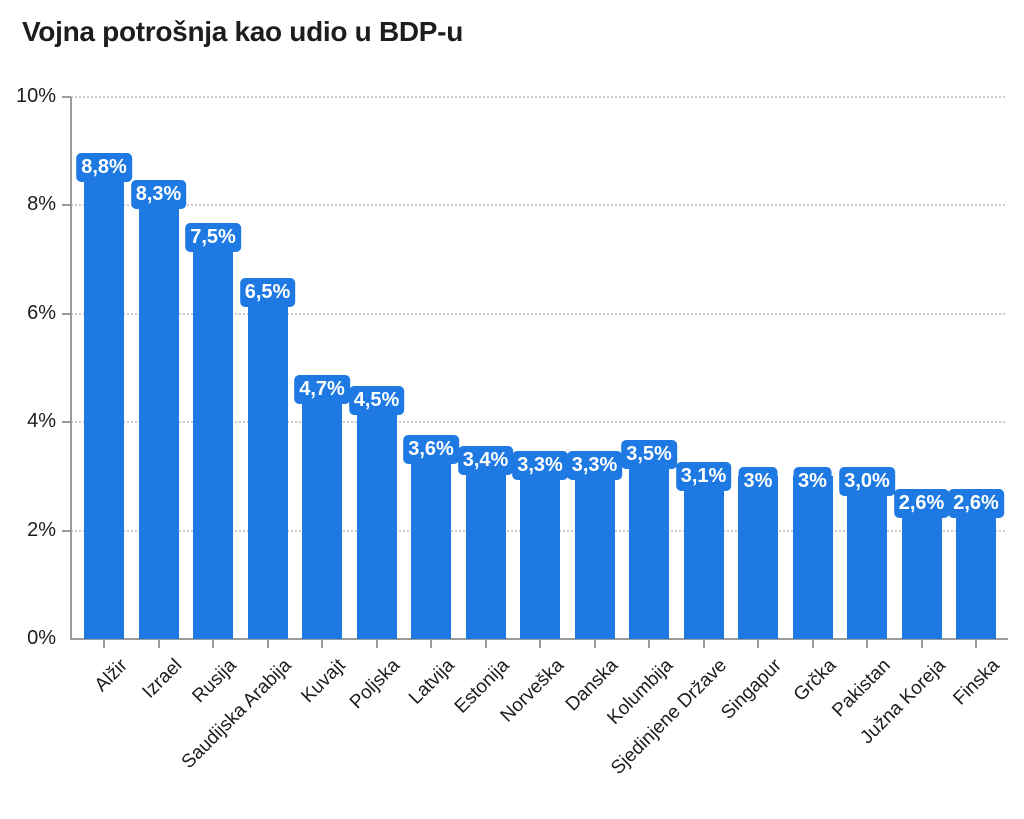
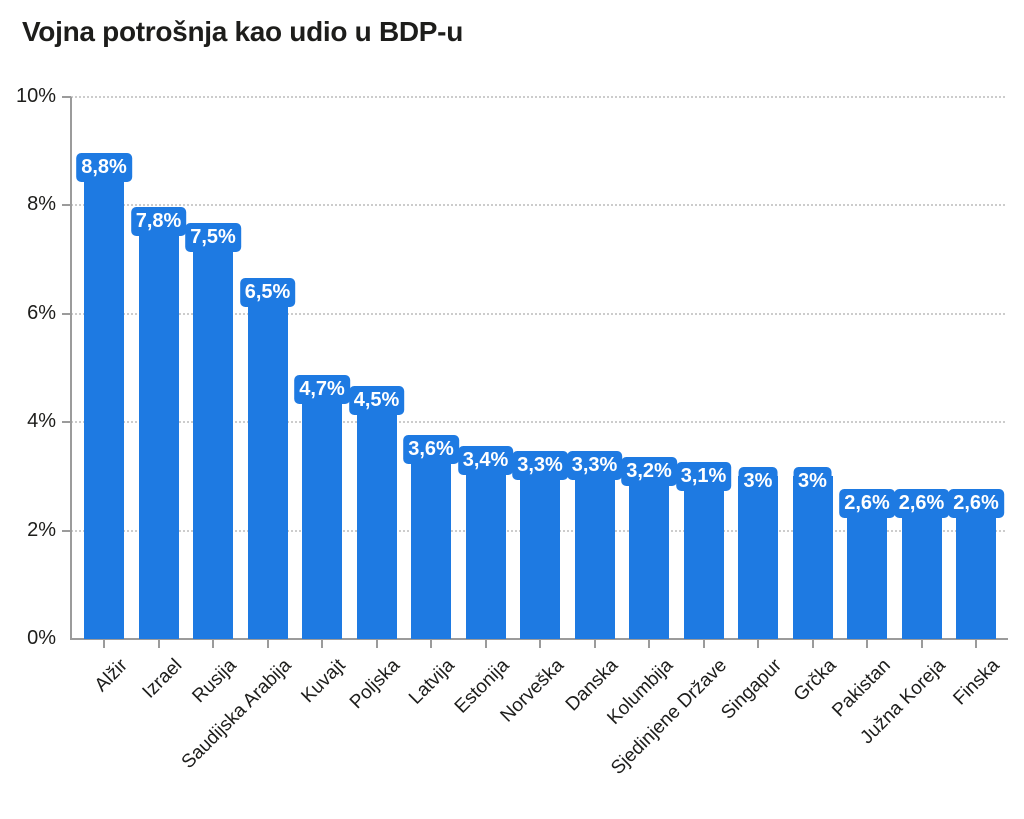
Izrael: 8,3% -> 7,8%
Kolumbija: 3,5% -> 3,2%
Pakistan: 3,0% -> 2,6%
